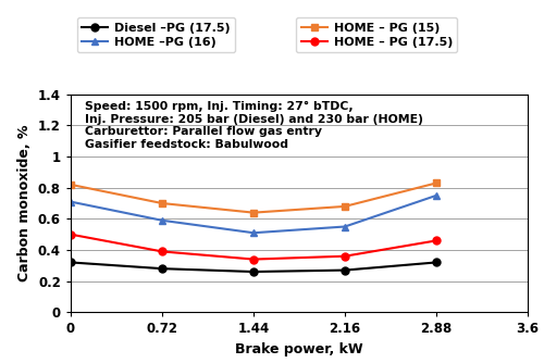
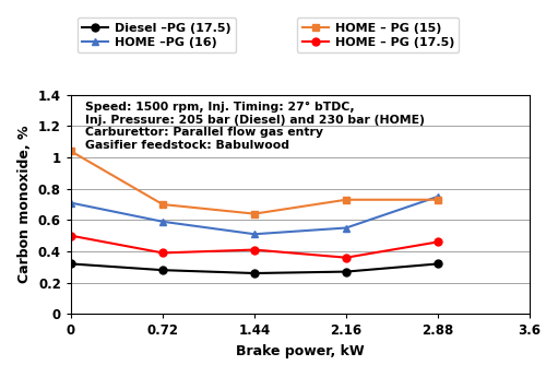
HOME – PG (15)/0: 0.82 -> 1.04
HOME – PG (17.5)/1.44: 0.34 -> 0.41
HOME – PG (15)/2.16: 0.68 -> 0.73
HOME – PG (15)/2.88: 0.83 -> 0.73
